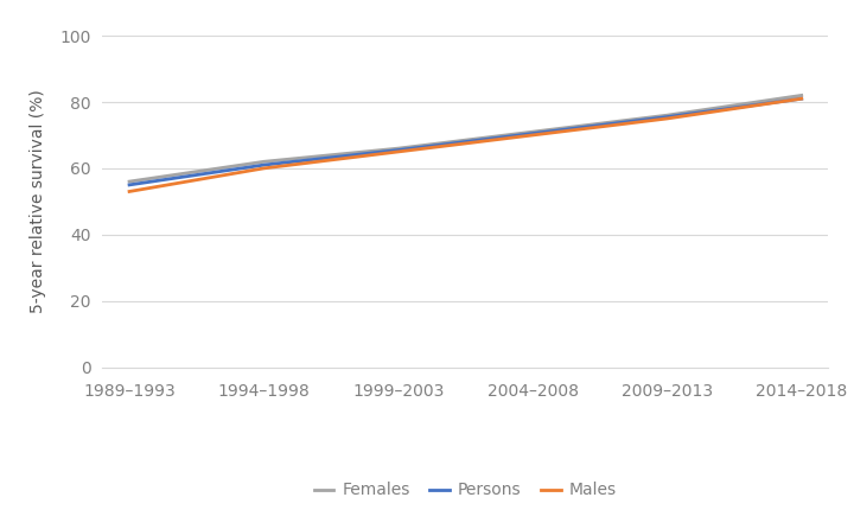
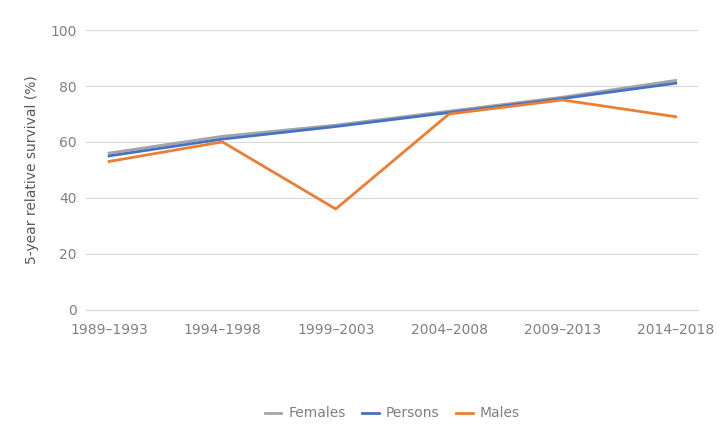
Males/1999–2003: 65 -> 36
Males/2014–2018: 81 -> 69
